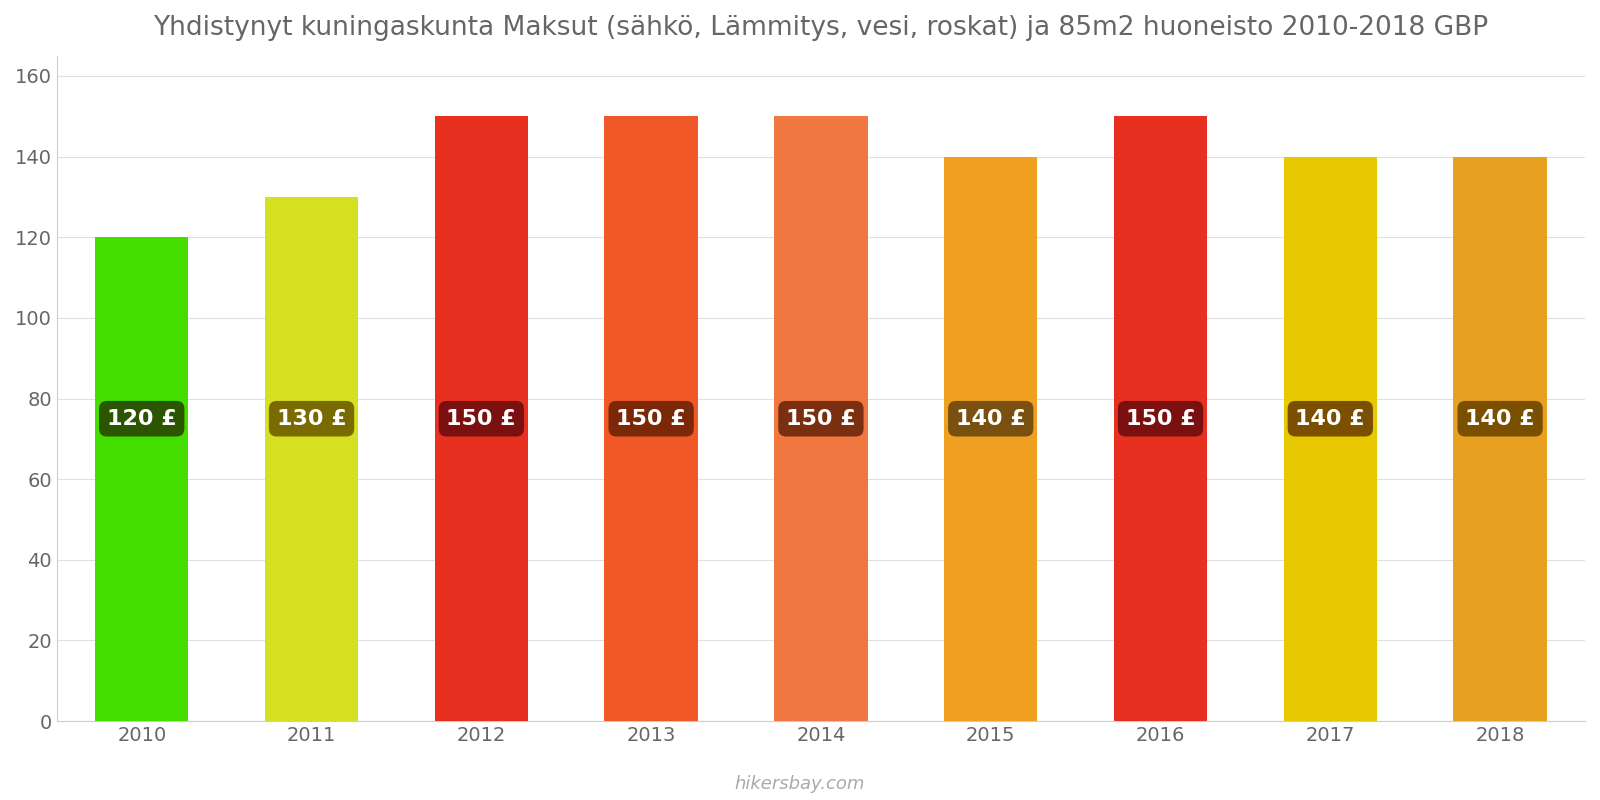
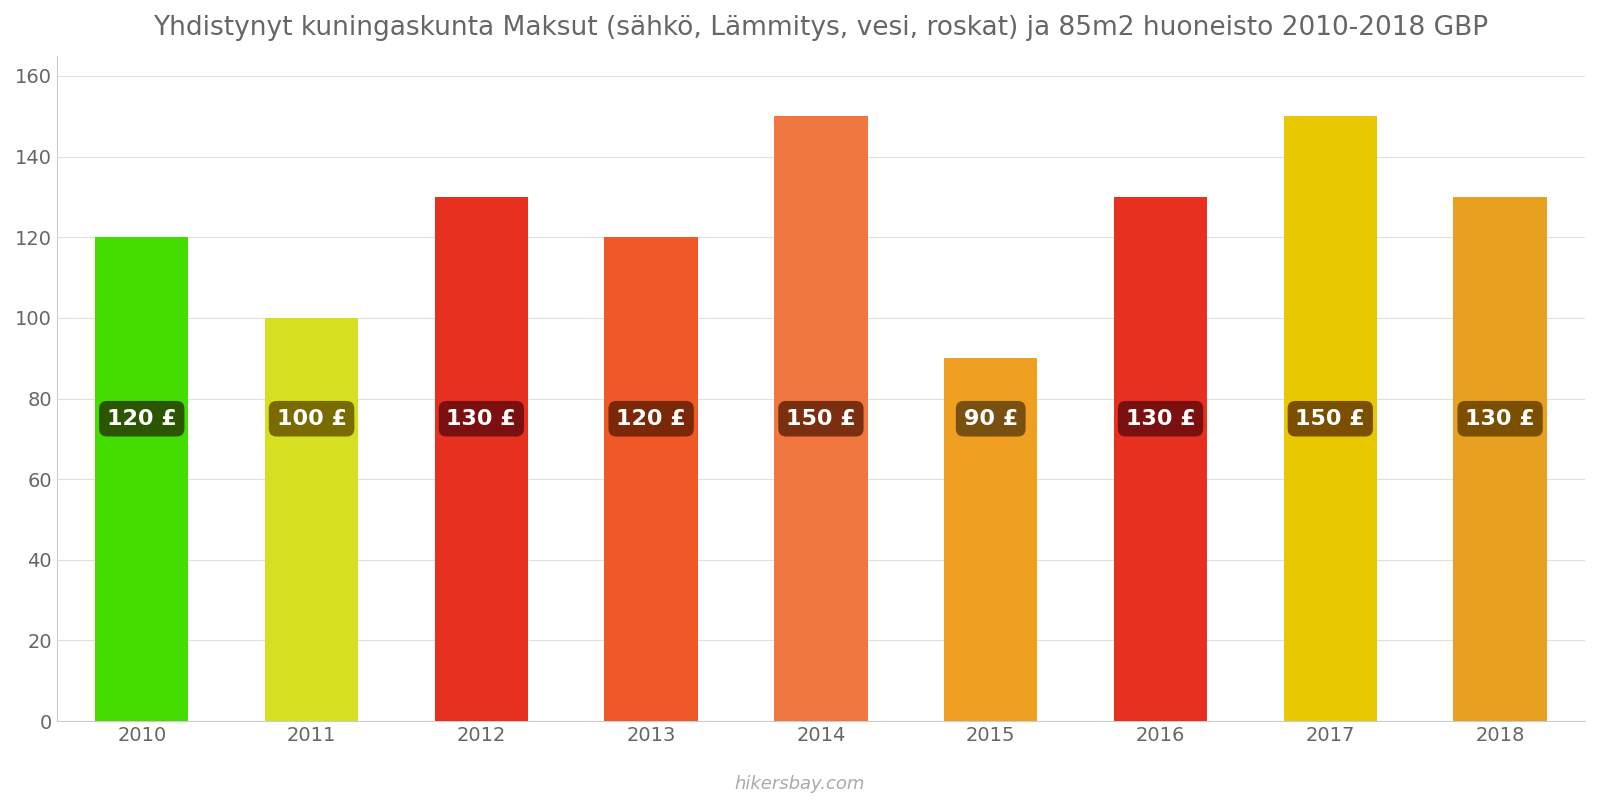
2011: 130 -> 100
2012: 150 -> 130
2013: 150 -> 120
2015: 140 -> 90
2016: 150 -> 130
2017: 140 -> 150
2018: 140 -> 130
